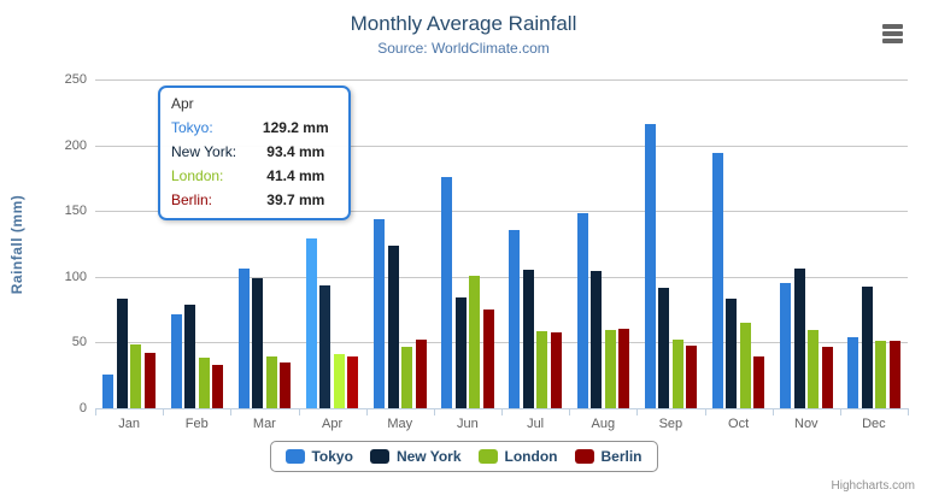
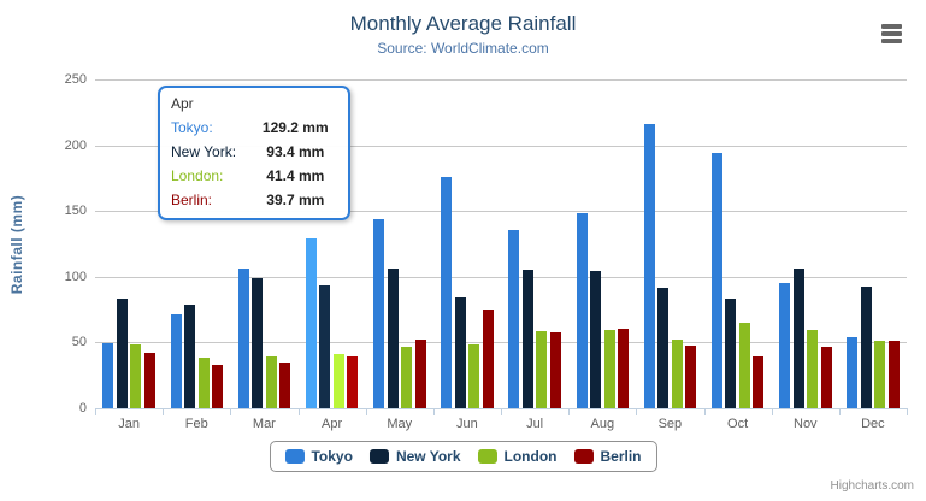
Tokyo/Jan: 26 -> 50
New York/May: 124 -> 106
London/Jun: 101 -> 48
